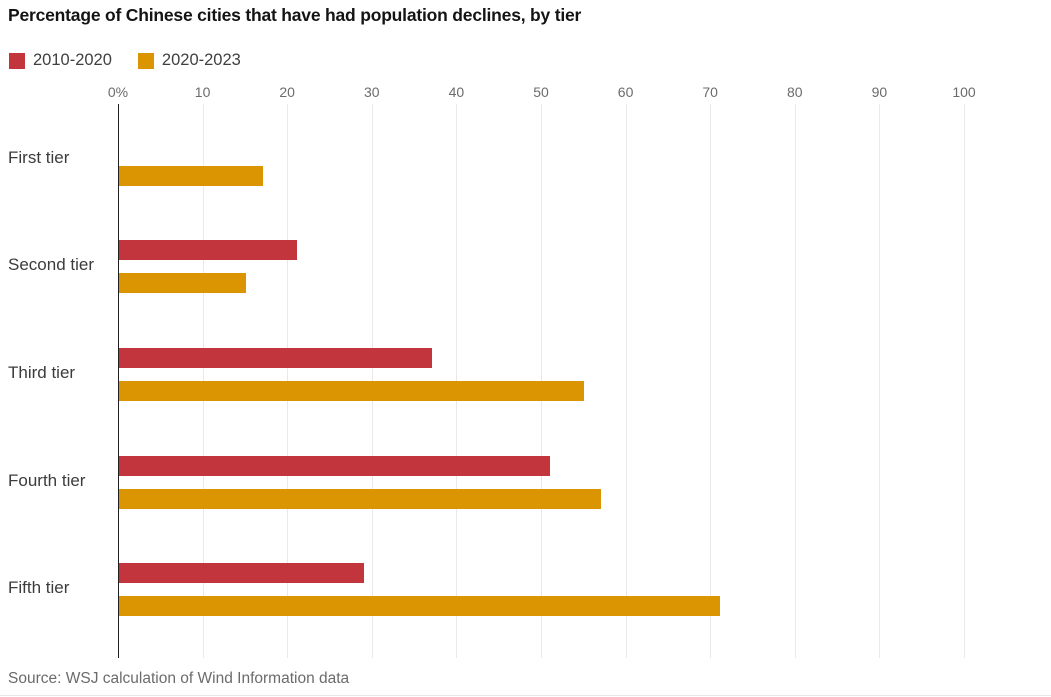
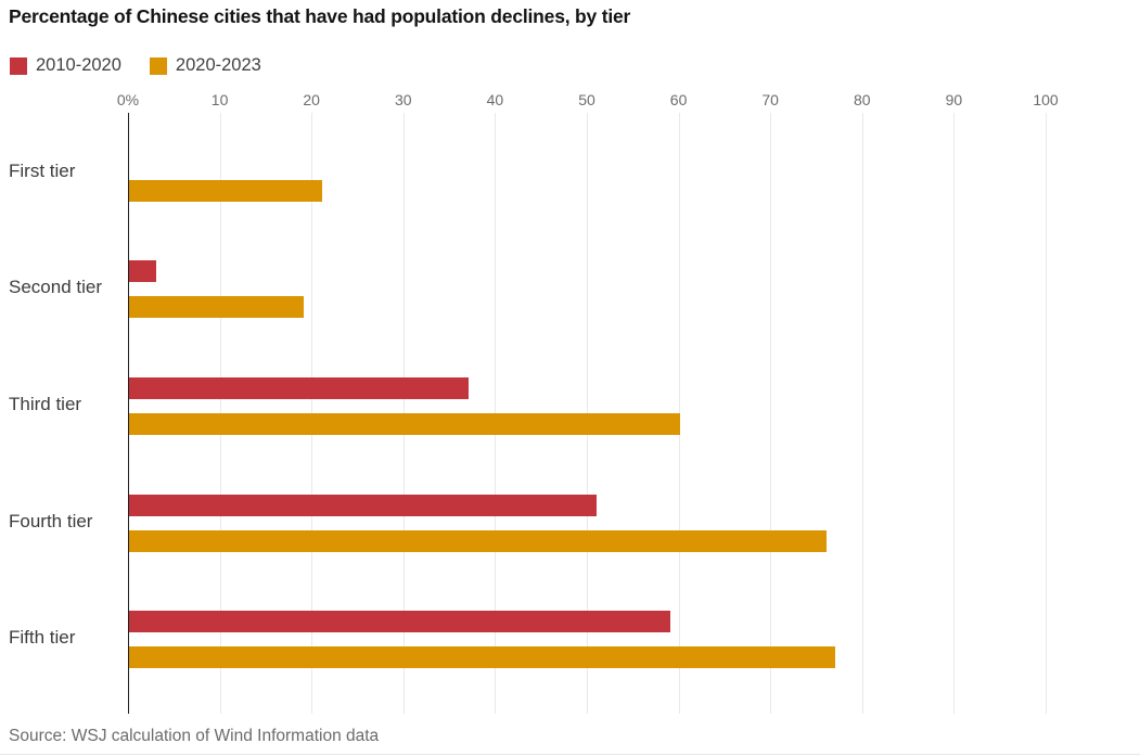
2020-2023/First tier: 17 -> 21
2010-2020/Second tier: 21 -> 3
2020-2023/Second tier: 15 -> 19
2020-2023/Third tier: 55 -> 60
2020-2023/Fourth tier: 57 -> 76
2010-2020/Fifth tier: 29 -> 59
2020-2023/Fifth tier: 71 -> 77
